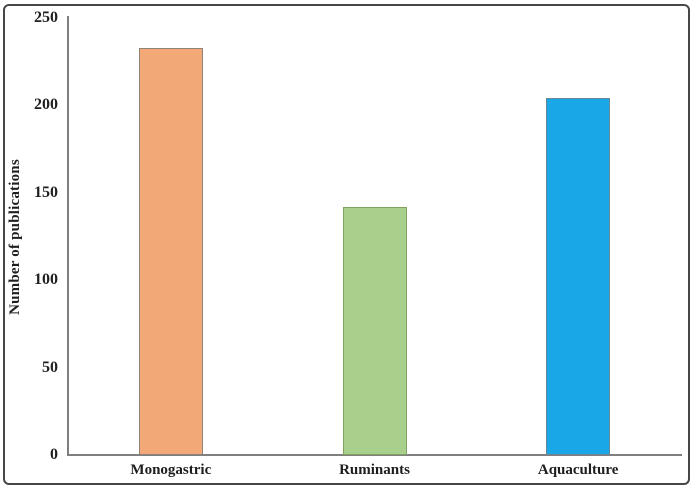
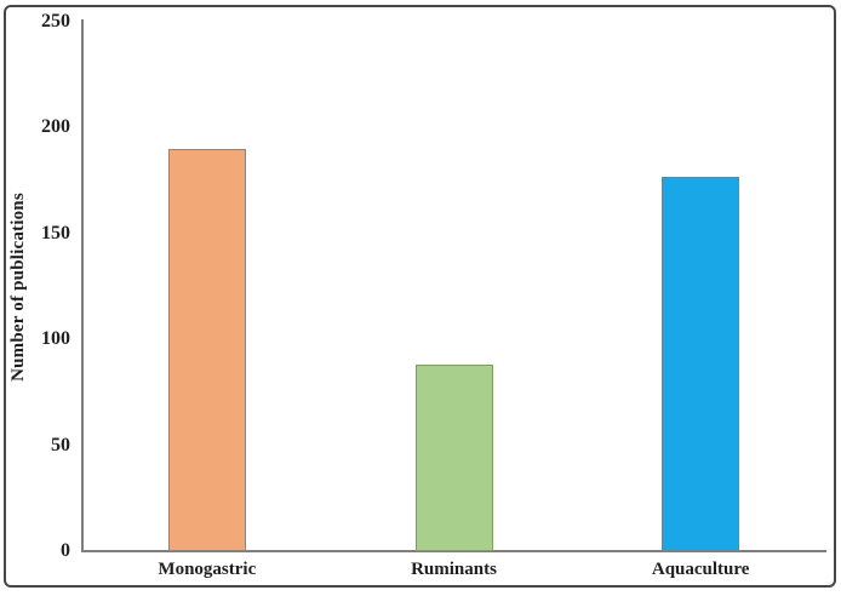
Monogastric: 233 -> 190
Ruminants: 142 -> 88
Aquaculture: 204 -> 177
